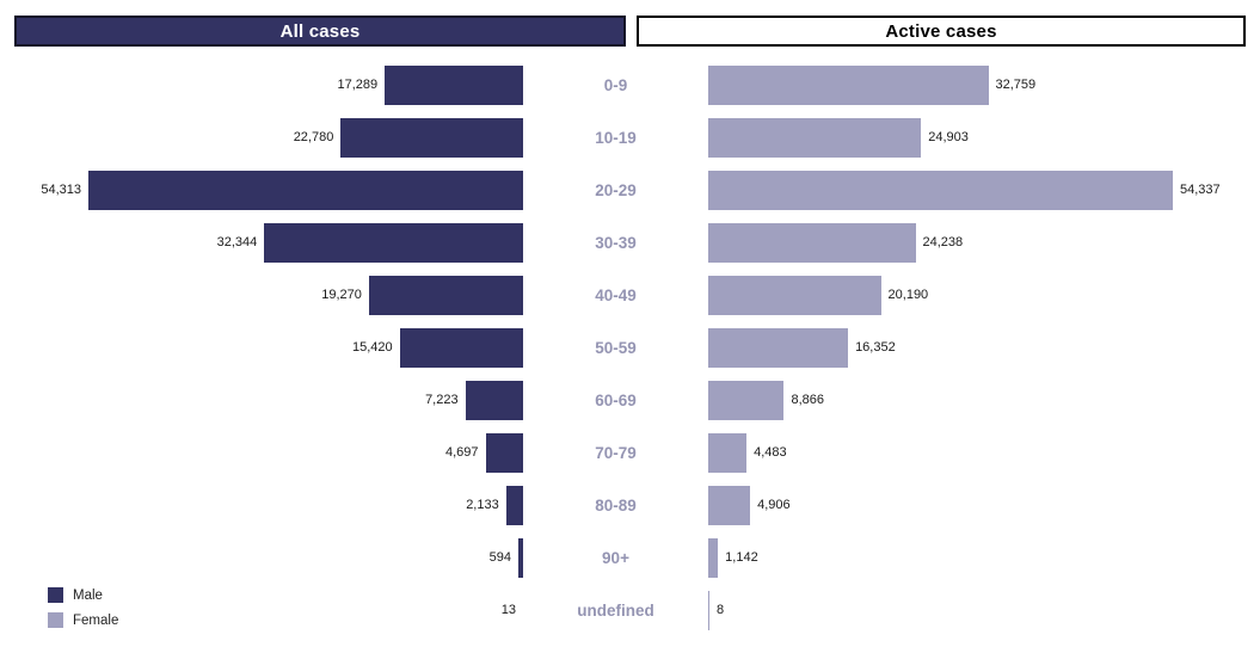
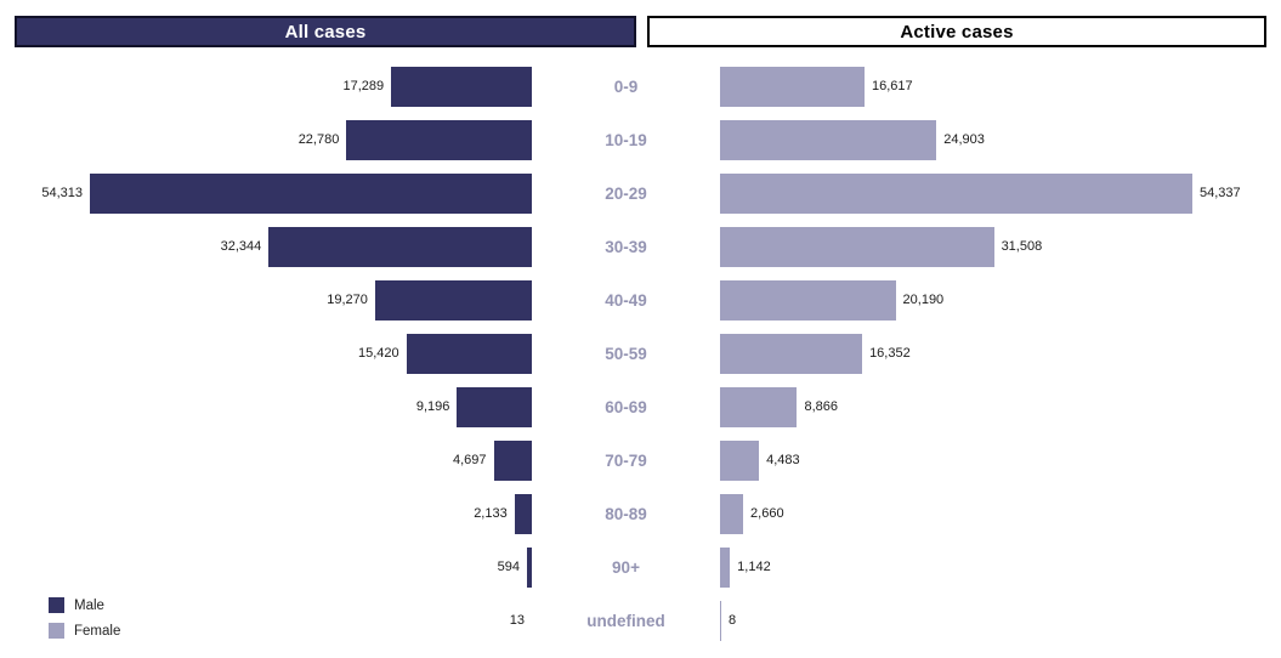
Active cases/0-9: 32,759 -> 16,617
Active cases/30-39: 24,238 -> 31,508
All cases/60-69: 7,223 -> 9,196
Active cases/80-89: 4,906 -> 2,660
